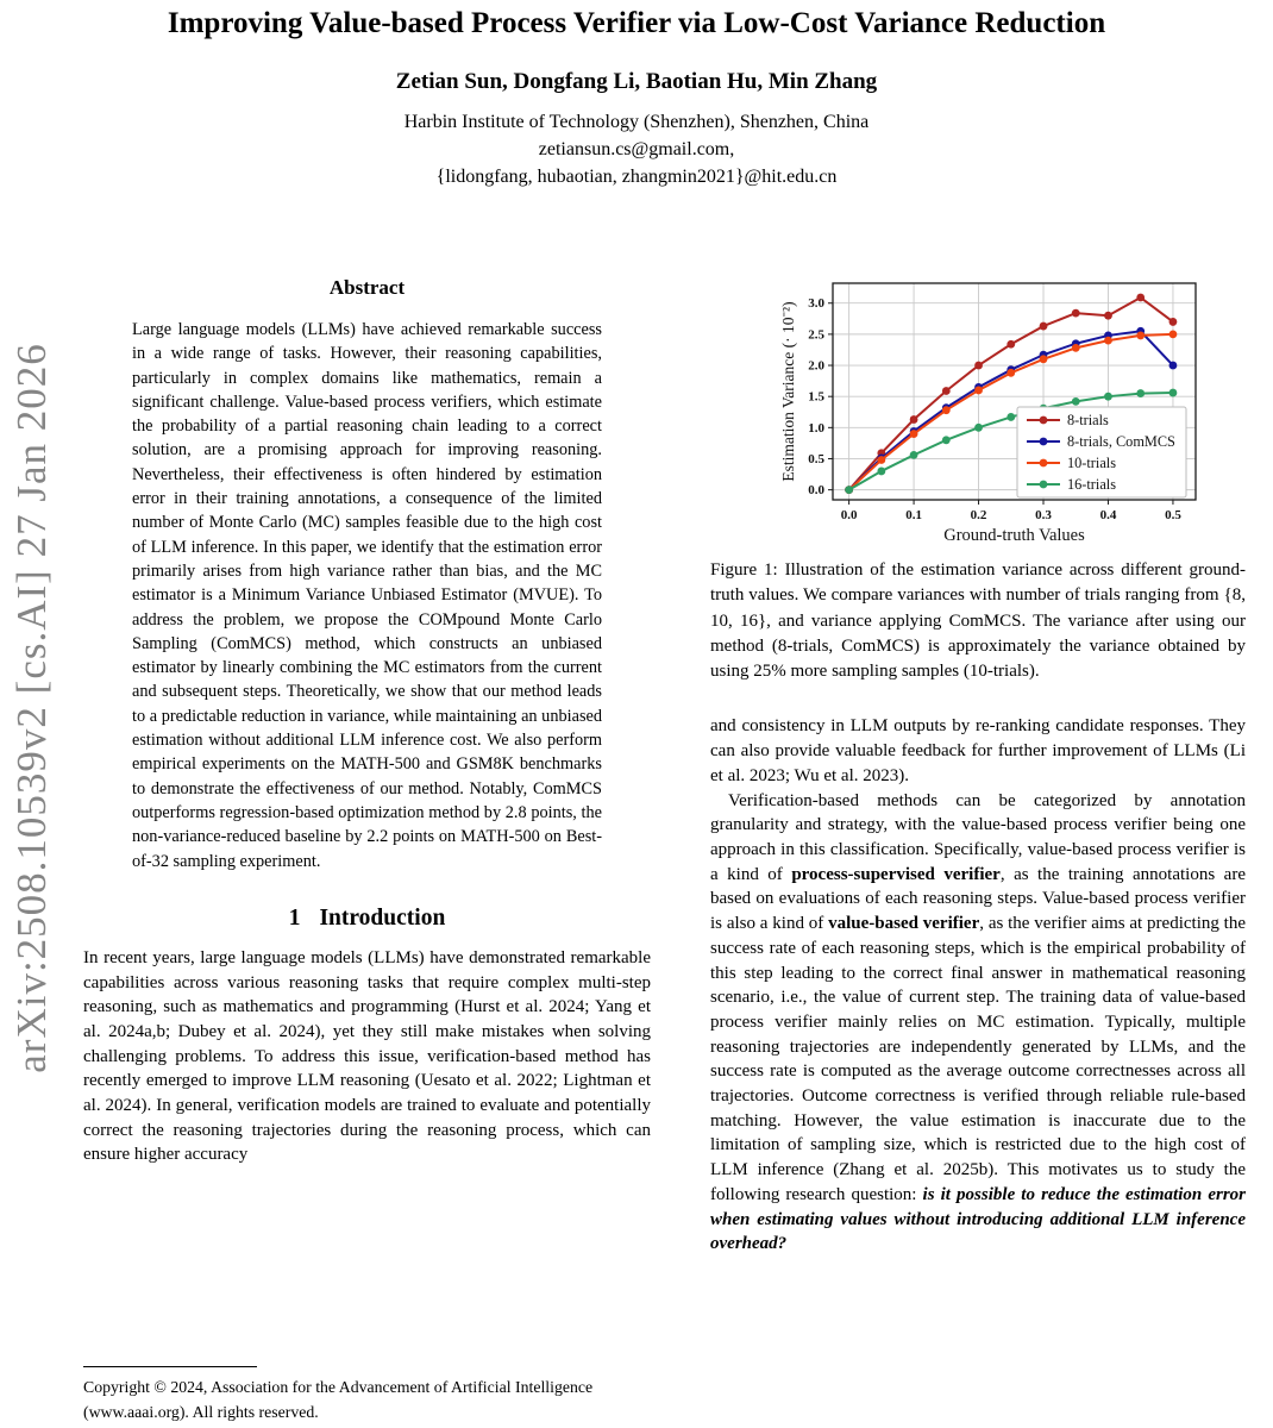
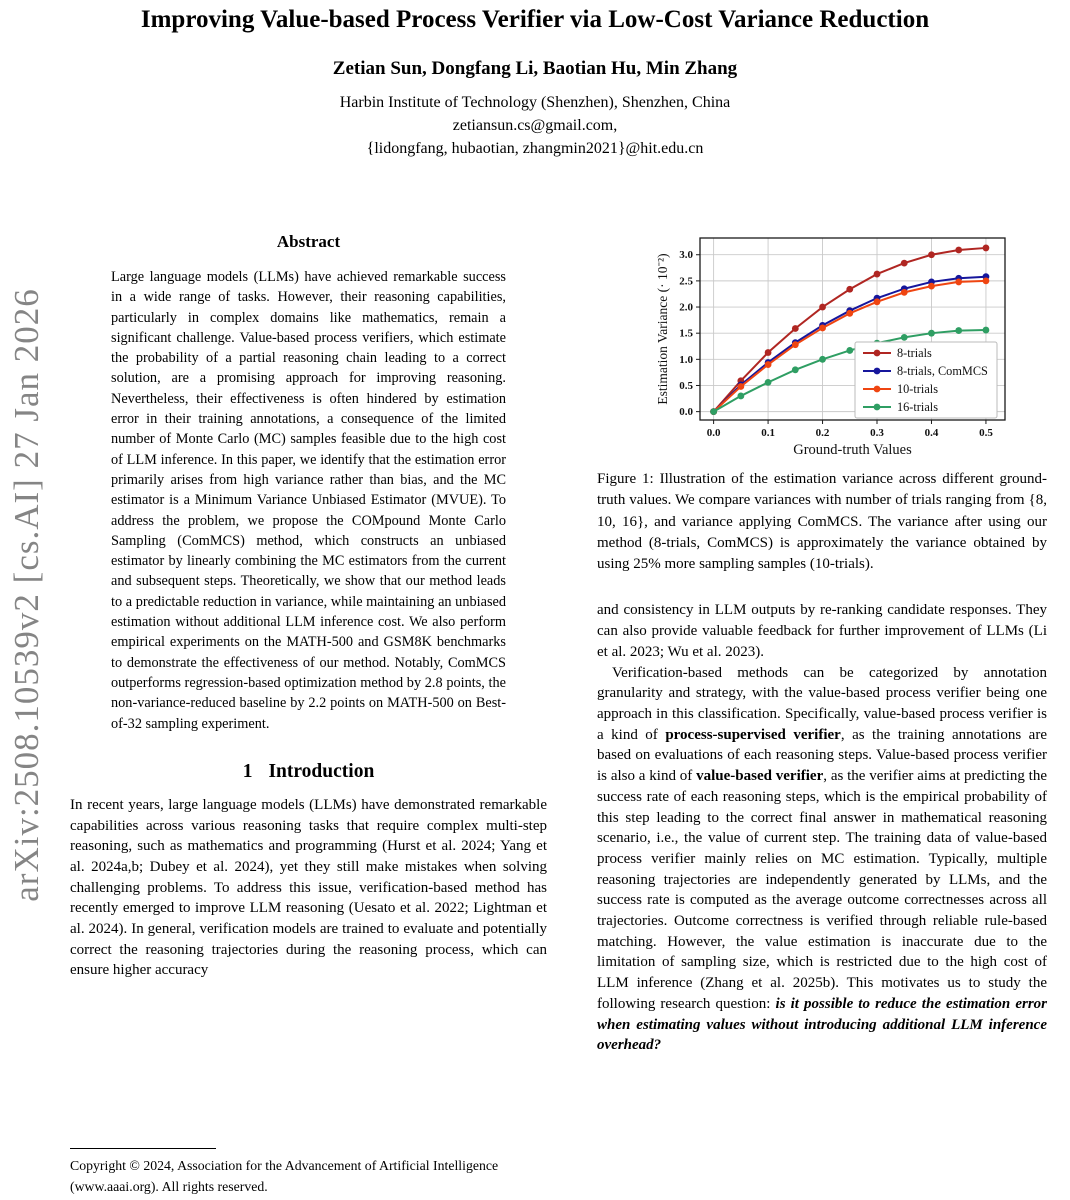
8-trials/0.4: 2.8 -> 3.0
8-trials/0.5: 2.7 -> 3.1
8-trials, ComMCS/0.5: 2.0 -> 2.6
